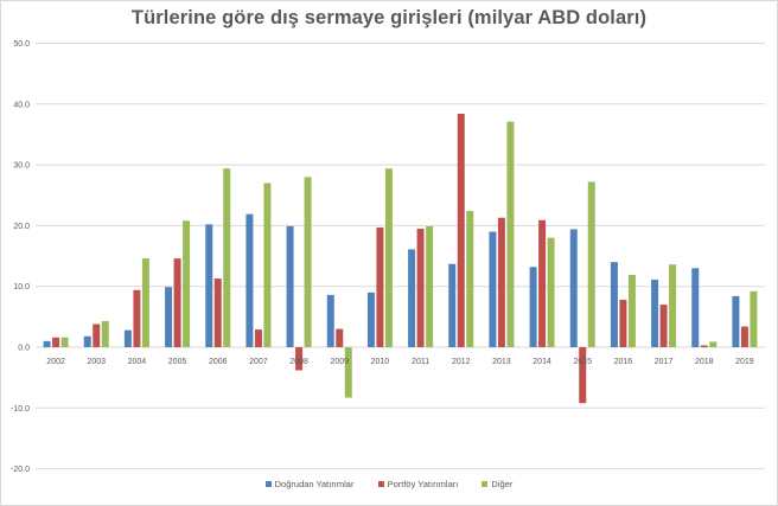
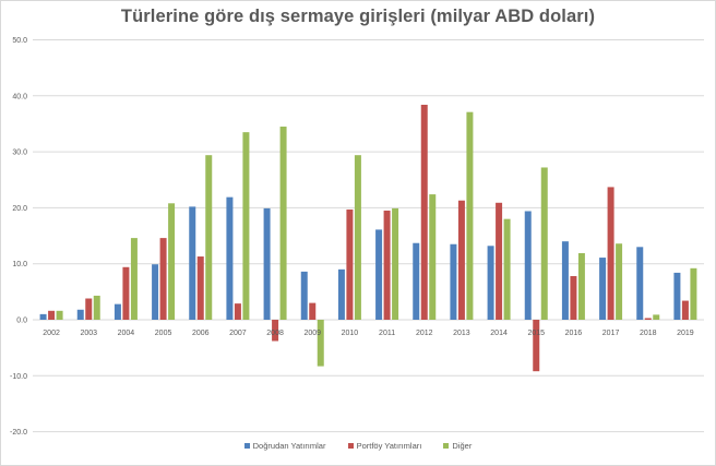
Diğer/2007: 27 -> 34
Diğer/2008: 28 -> 34
Doğrudan Yatırımlar/2013: 19 -> 14
Portföy Yatırımları/2017: 7 -> 24
